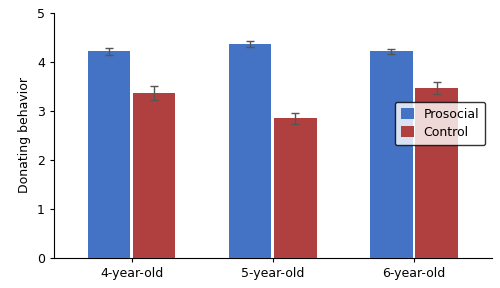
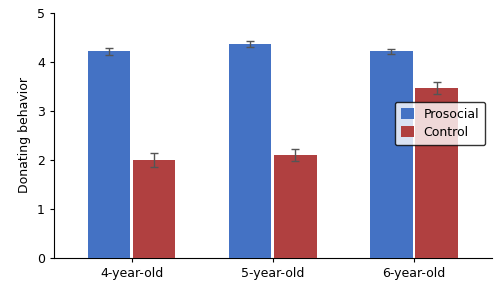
Control/4-year-old: 3.37 -> 2.00
Control/5-year-old: 2.85 -> 2.10
